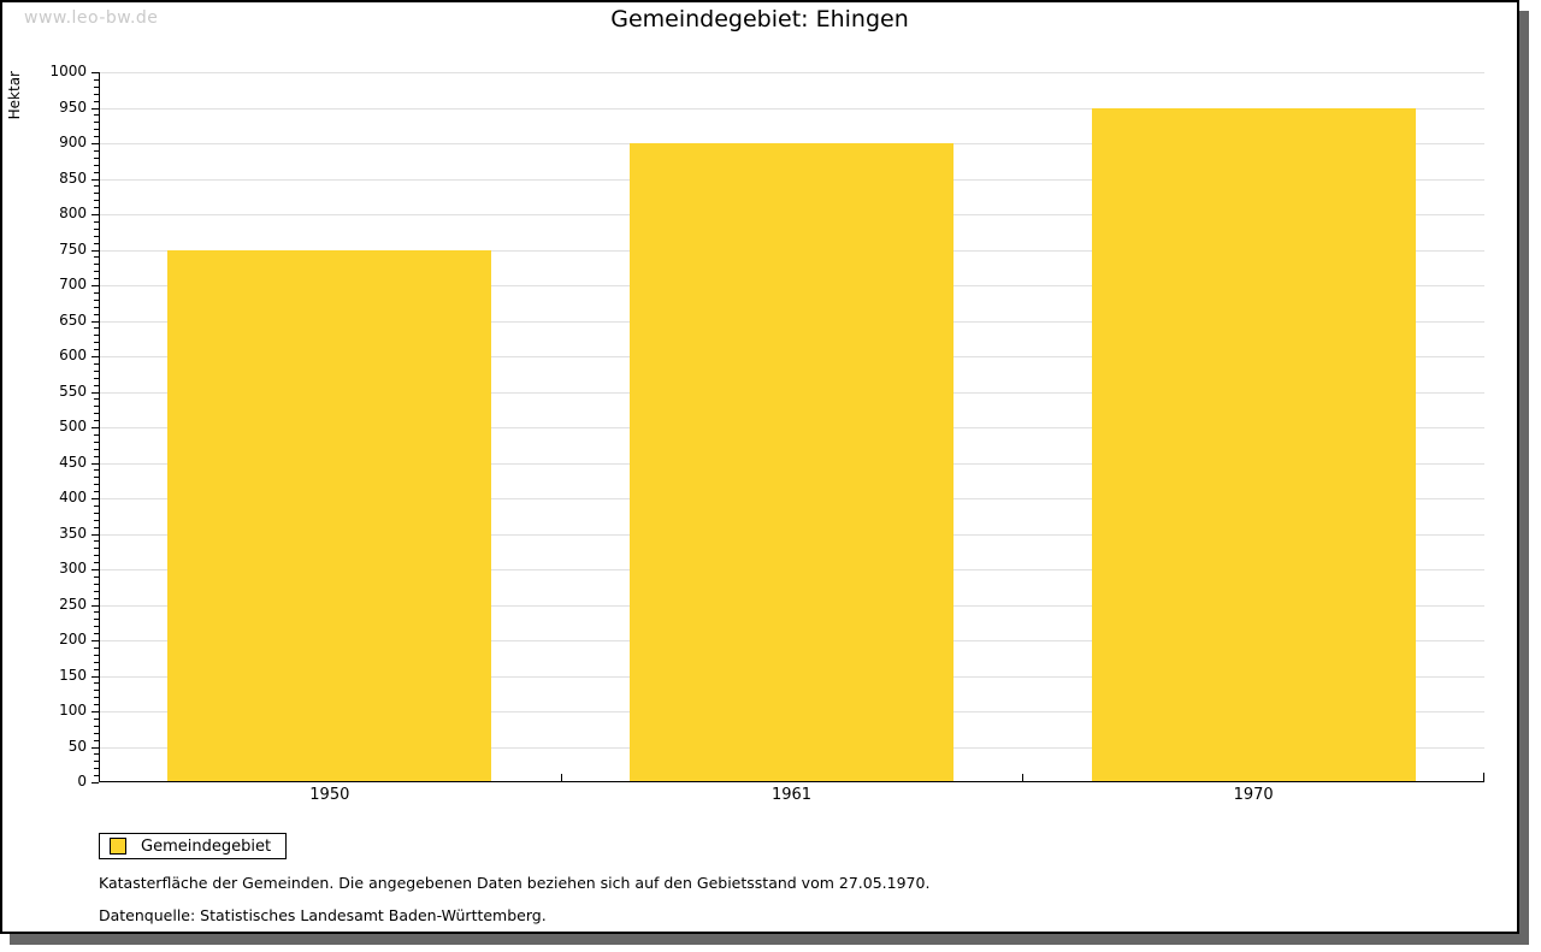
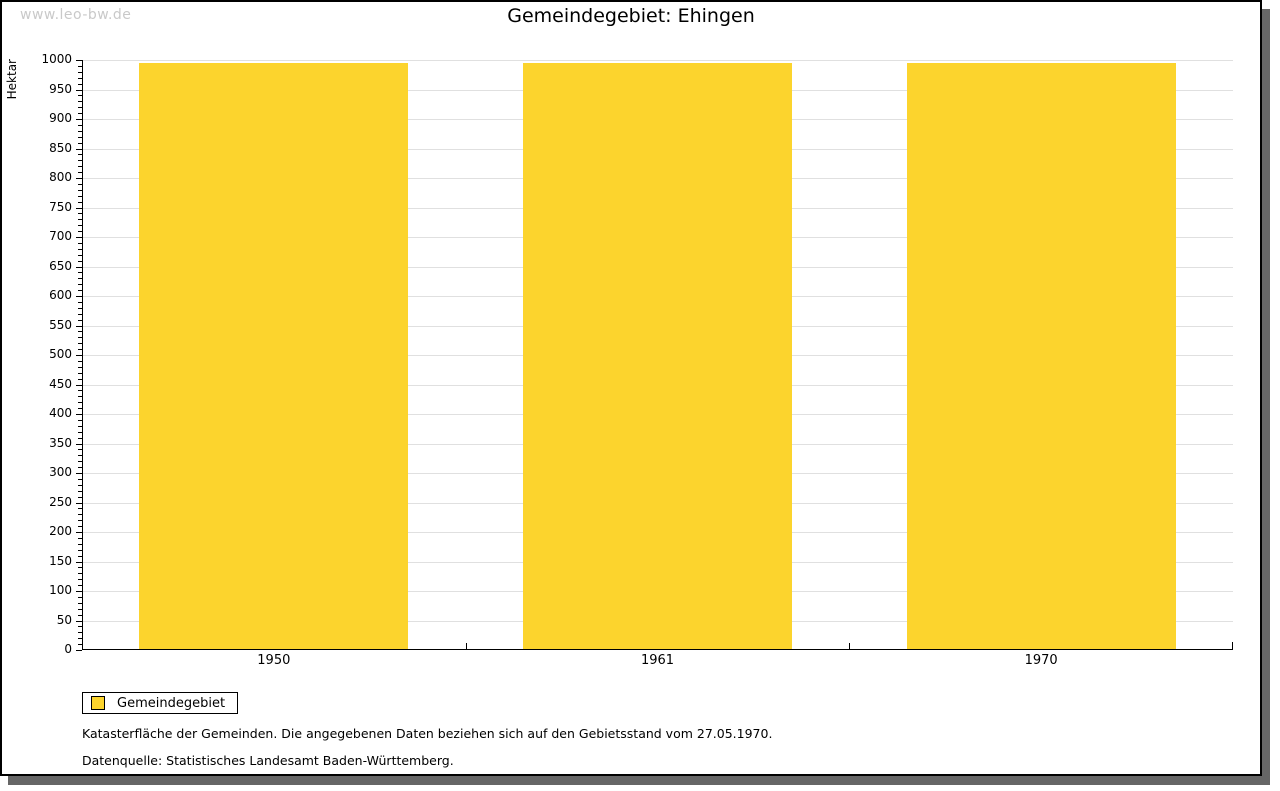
1950: 750 -> 1000
1961: 900 -> 1000
1970: 950 -> 1000
